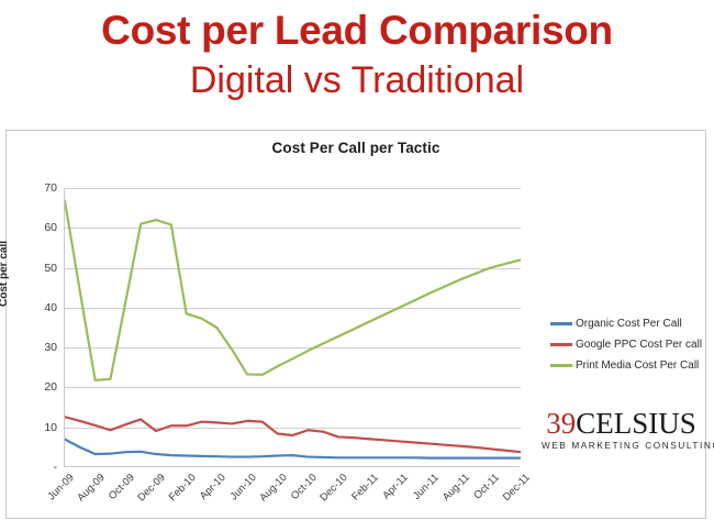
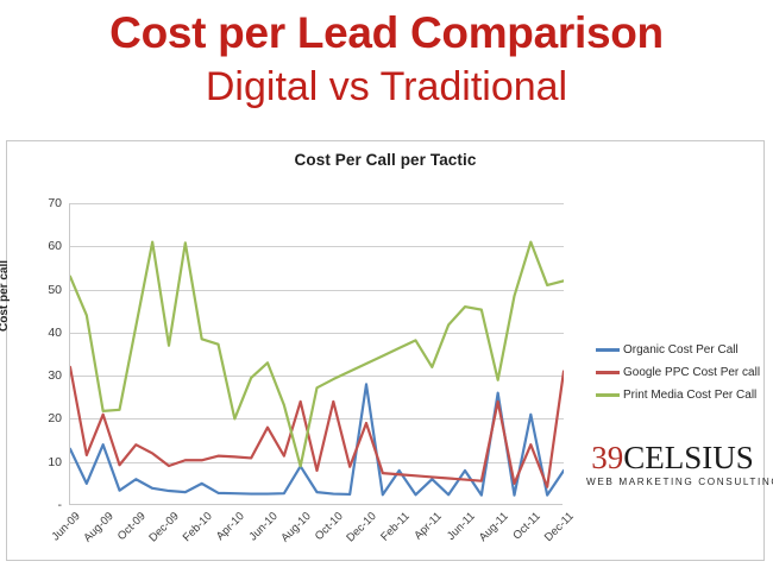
Organic Cost Per Call/Jun-09: 7 -> 13
Google PPC Cost Per call/Jun-09: 13 -> 32
Print Media Cost Per Call/Jun-09: 67 -> 53
Organic Cost Per Call/Aug-09: 3 -> 14
Google PPC Cost Per call/Aug-09: 10 -> 21
Organic Cost Per Call/Oct-09: 4 -> 6
Google PPC Cost Per call/Oct-09: 11 -> 14
Print Media Cost Per Call/Dec-09: 62 -> 37
Organic Cost Per Call/Feb-10: 3 -> 5
Print Media Cost Per Call/Apr-10: 35 -> 20
Google PPC Cost Per call/Jun-10: 12 -> 18
Print Media Cost Per Call/Jun-10: 23 -> 33
Organic Cost Per Call/Aug-10: 3 -> 9
Google PPC Cost Per call/Aug-10: 8 -> 24
Print Media Cost Per Call/Aug-10: 25 -> 9
Google PPC Cost Per call/Oct-10: 9 -> 24
Organic Cost Per Call/Dec-10: 2 -> 28
Google PPC Cost Per call/Dec-10: 8 -> 19
Organic Cost Per Call/Feb-11: 2 -> 8
Organic Cost Per Call/Apr-11: 2 -> 6
Print Media Cost Per Call/Apr-11: 40 -> 32
Organic Cost Per Call/Jun-11: 2 -> 8
Print Media Cost Per Call/Jun-11: 44 -> 46
Organic Cost Per Call/Aug-11: 2 -> 26
Google PPC Cost Per call/Aug-11: 5 -> 24
Print Media Cost Per Call/Aug-11: 47 -> 29
Organic Cost Per Call/Oct-11: 2 -> 21
Google PPC Cost Per call/Oct-11: 5 -> 14
Print Media Cost Per Call/Oct-11: 50 -> 61
Organic Cost Per Call/Dec-11: 2 -> 8
Google PPC Cost Per call/Dec-11: 4 -> 31
